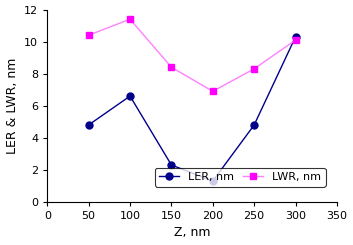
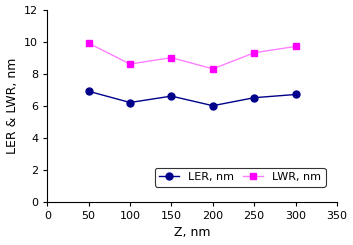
LER, nm/50: 4.8 -> 6.9
LWR, nm/50: 10.4 -> 9.9
LER, nm/100: 6.6 -> 6.2
LWR, nm/100: 11.4 -> 8.6
LER, nm/150: 2.3 -> 6.6
LWR, nm/150: 8.4 -> 9.0
LER, nm/200: 1.3 -> 6.0
LWR, nm/200: 6.9 -> 8.3
LER, nm/250: 4.8 -> 6.5
LWR, nm/250: 8.3 -> 9.3
LER, nm/300: 10.3 -> 6.7
LWR, nm/300: 10.1 -> 9.7
